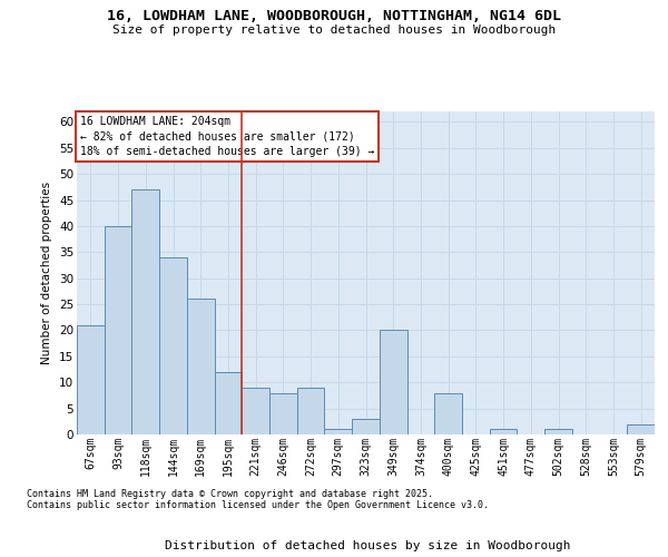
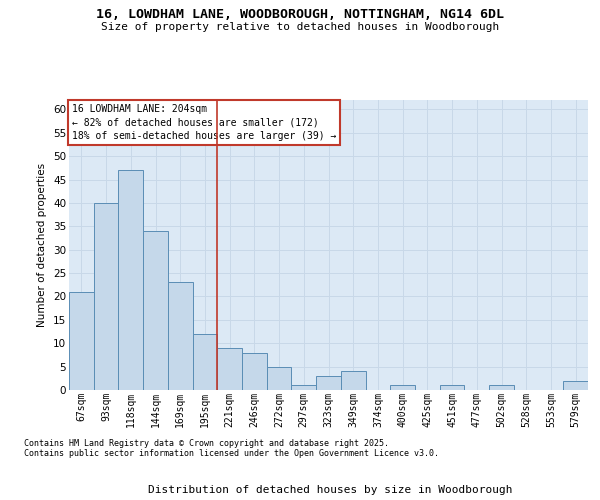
169sqm: 26 -> 23
272sqm: 9 -> 5
349sqm: 20 -> 4
400sqm: 8 -> 1
